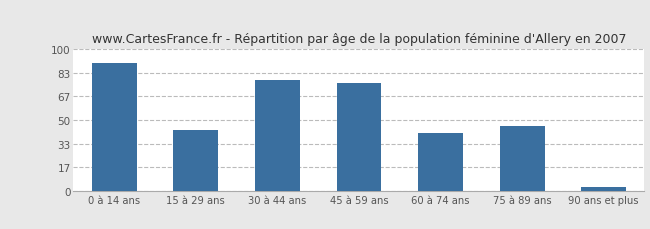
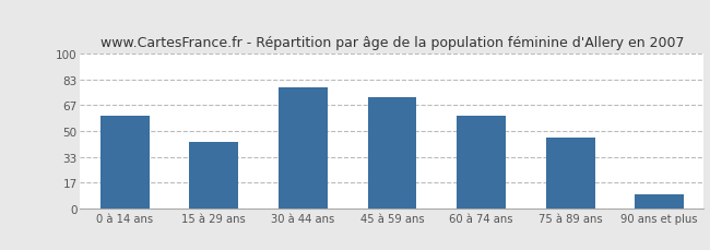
0 à 14 ans: 90 -> 60
45 à 59 ans: 76 -> 72
60 à 74 ans: 41 -> 60
90 ans et plus: 3 -> 9
